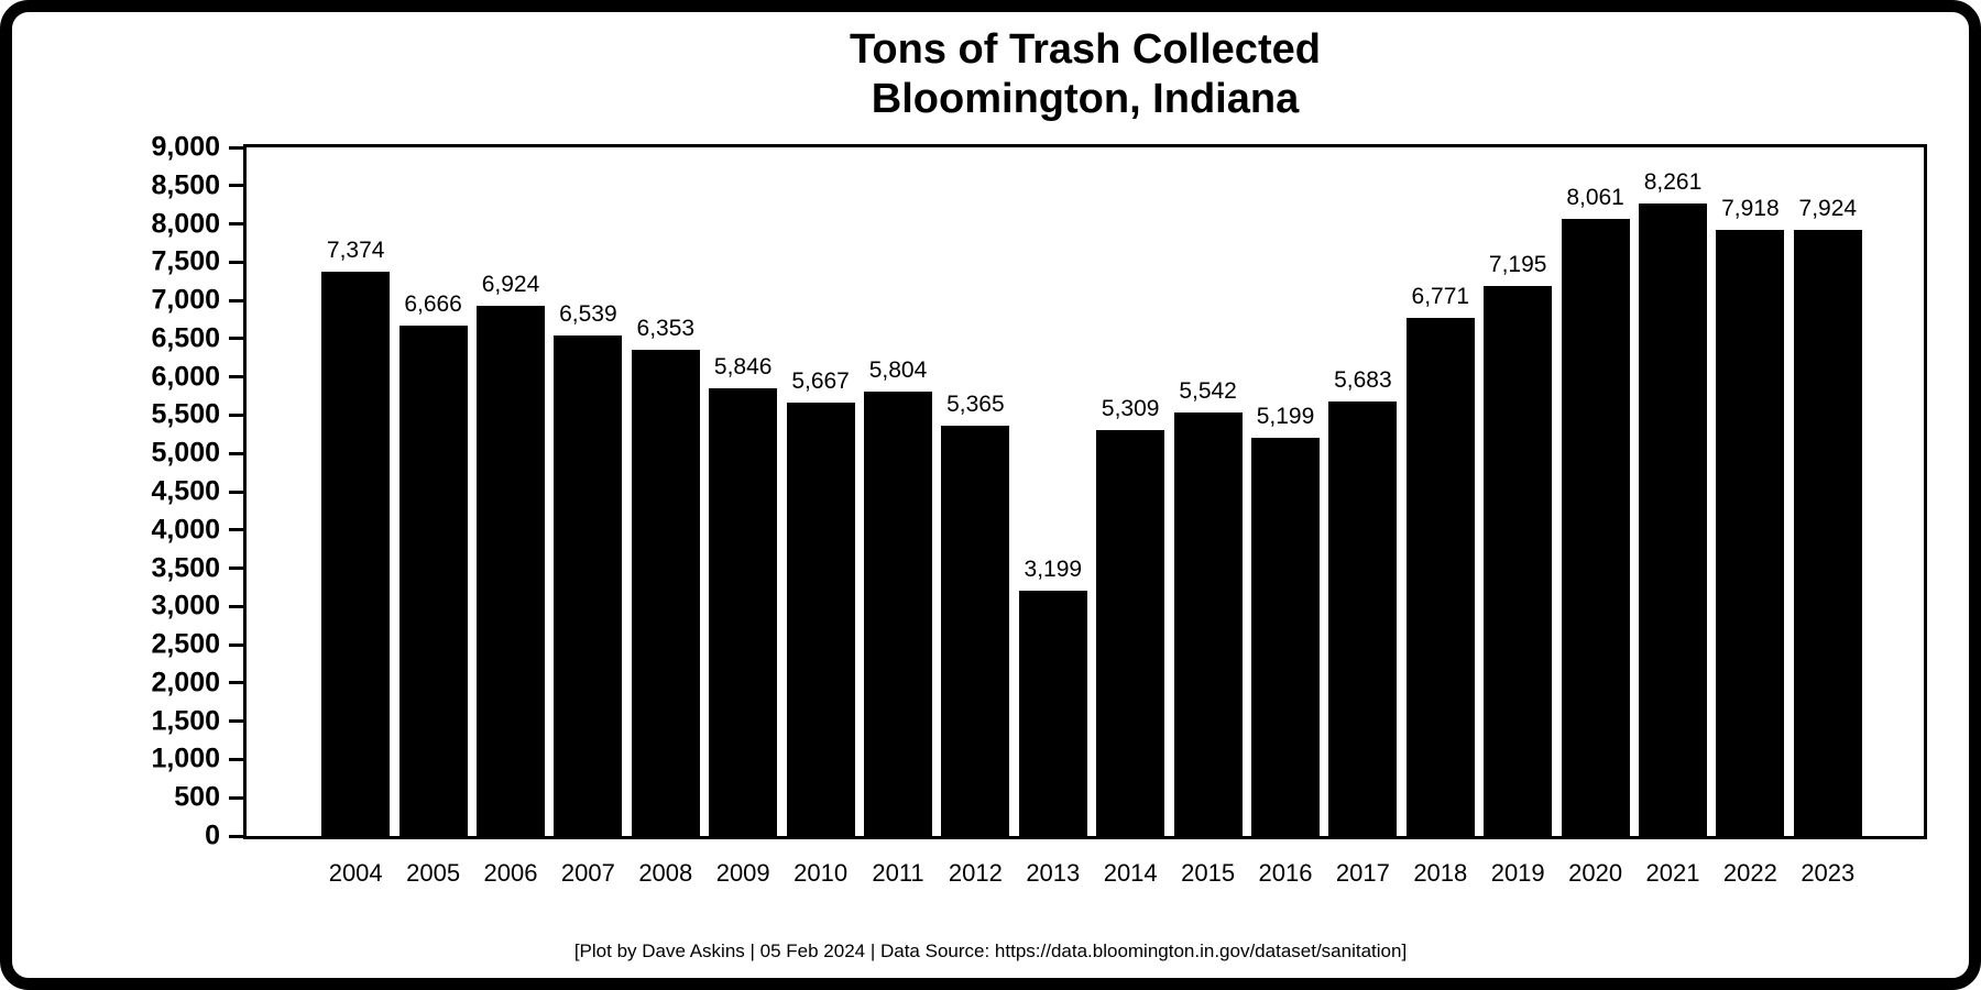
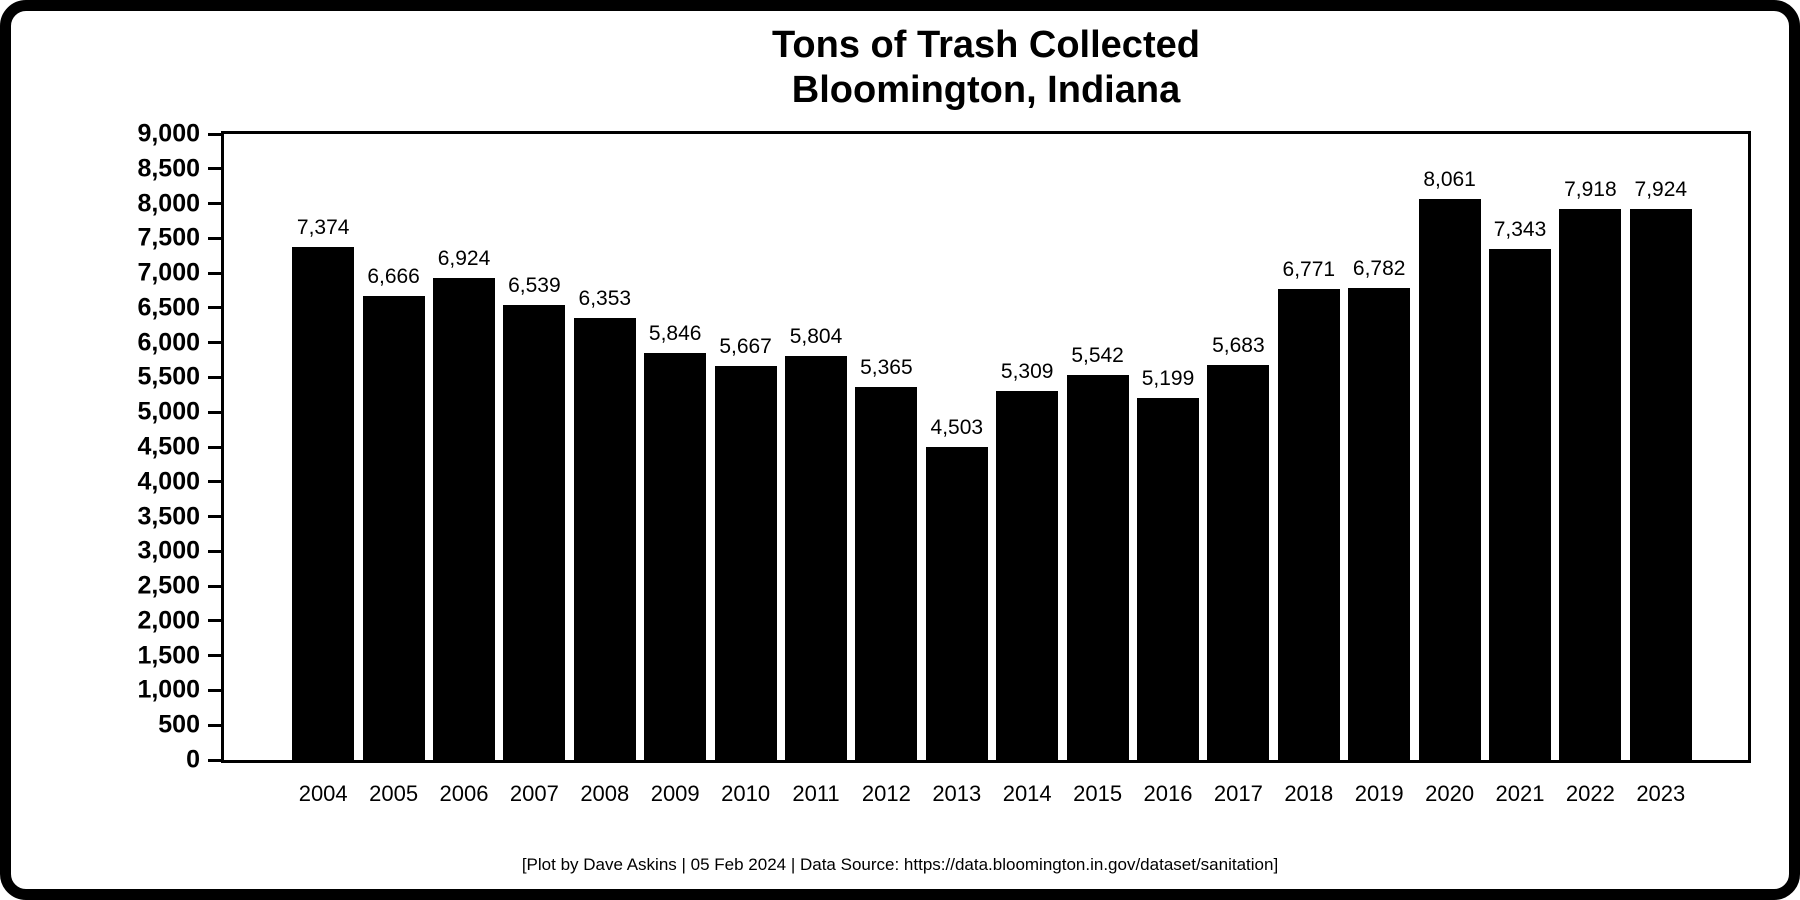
2013: 3,199 -> 4,503
2019: 7,195 -> 6,782
2021: 8,261 -> 7,343
